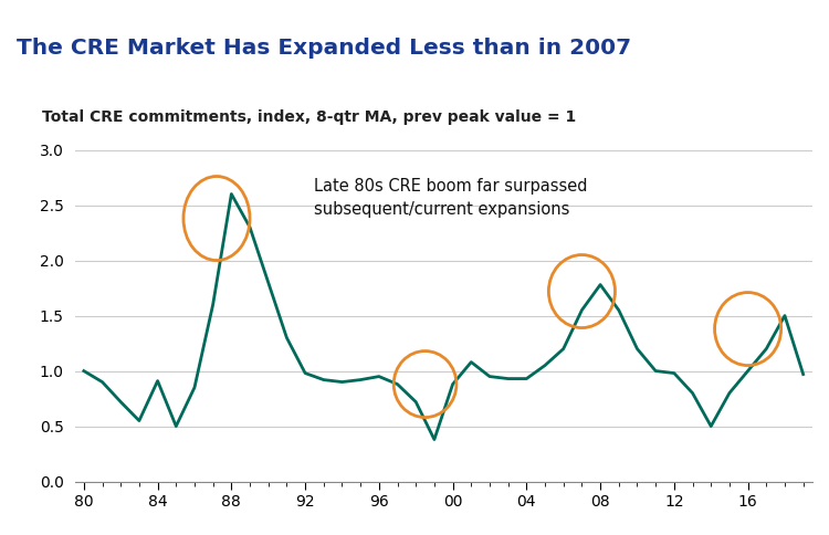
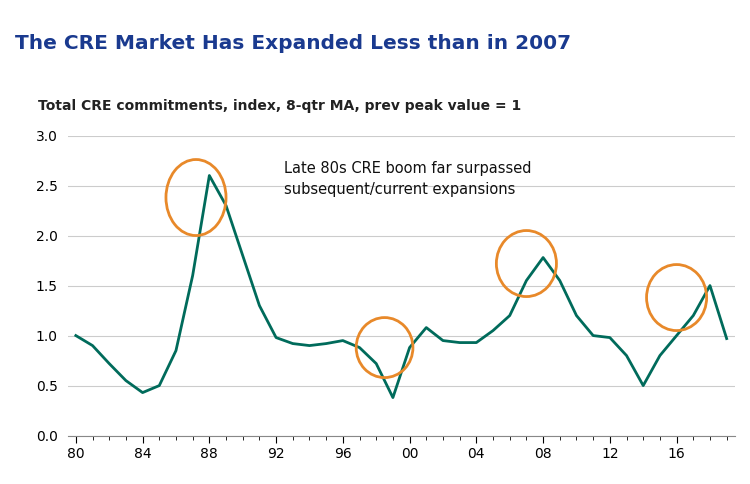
84: 0.91 -> 0.43
